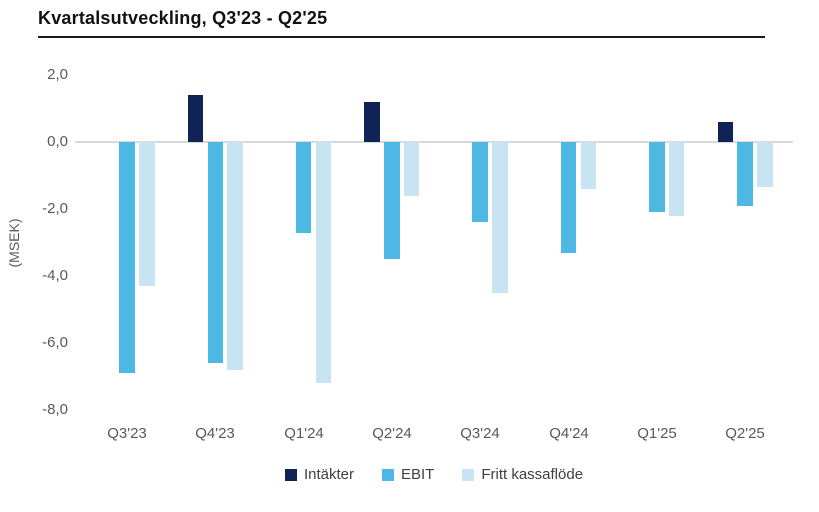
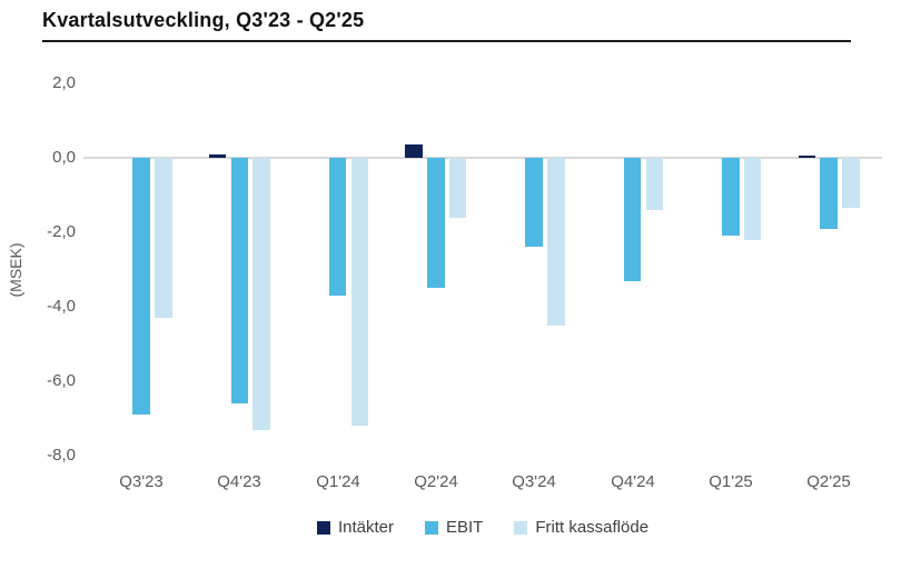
Intäkter/Q4'23: 1,4 -> 0,1
Fritt kassaflöde/Q4'23: -6,8 -> -7,3
EBIT/Q1'24: -2,7 -> -3,7
Intäkter/Q2'24: 1,2 -> 0,3
Intäkter/Q2'25: 0,6 -> 0,1
